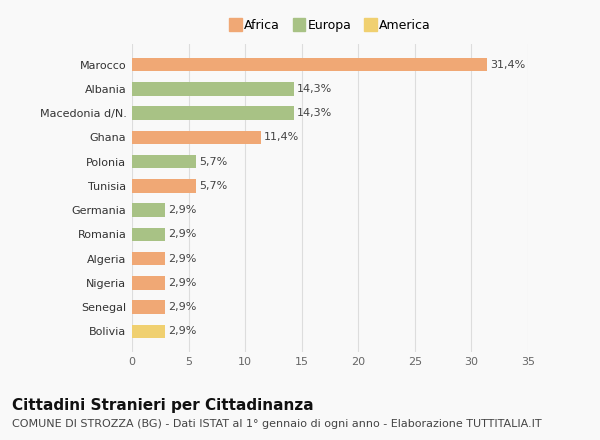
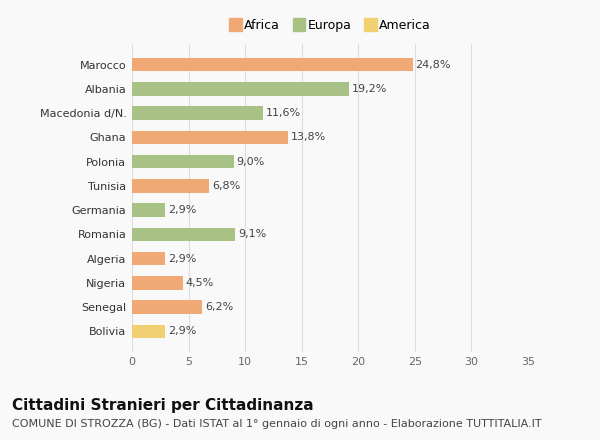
Marocco: 31,4% -> 24,8%
Albania: 14,3% -> 19,2%
Macedonia d/N.: 14,3% -> 11,6%
Ghana: 11,4% -> 13,8%
Polonia: 5,7% -> 9,0%
Tunisia: 5,7% -> 6,8%
Romania: 2,9% -> 9,1%
Nigeria: 2,9% -> 4,5%
Senegal: 2,9% -> 6,2%
